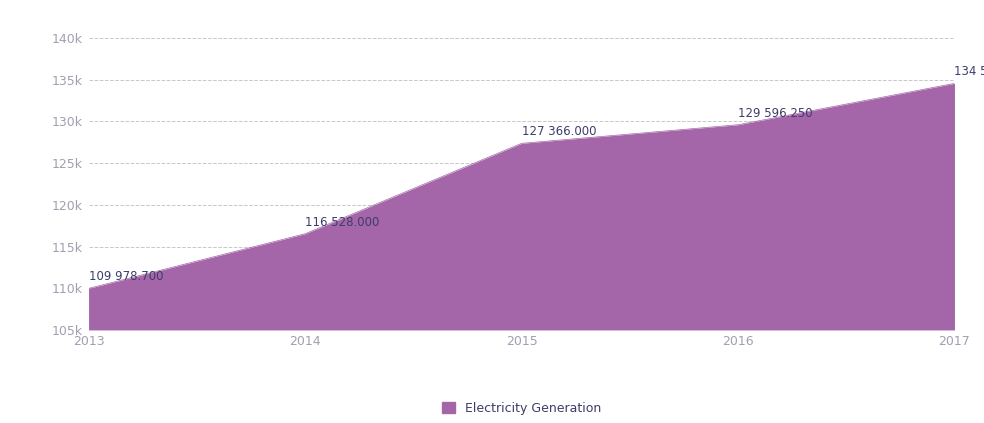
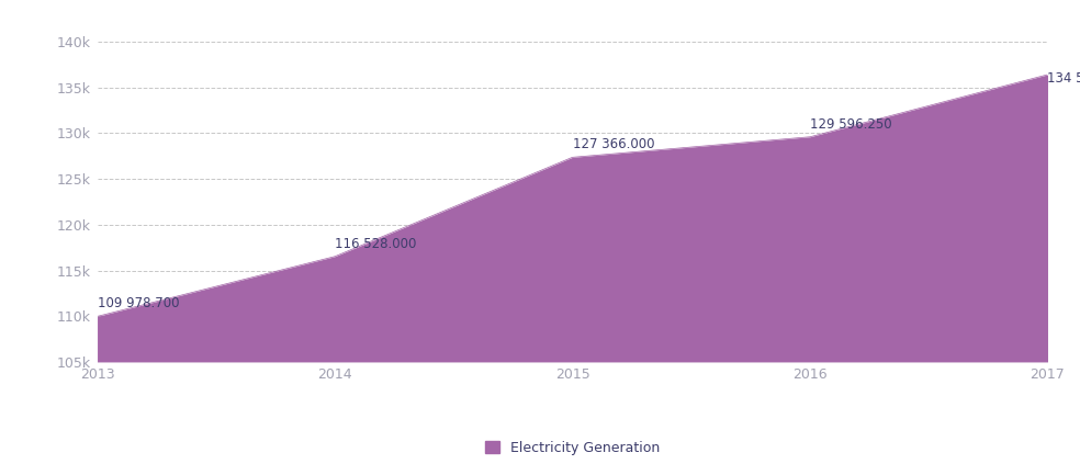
2017: 134.6k -> 136.4k
